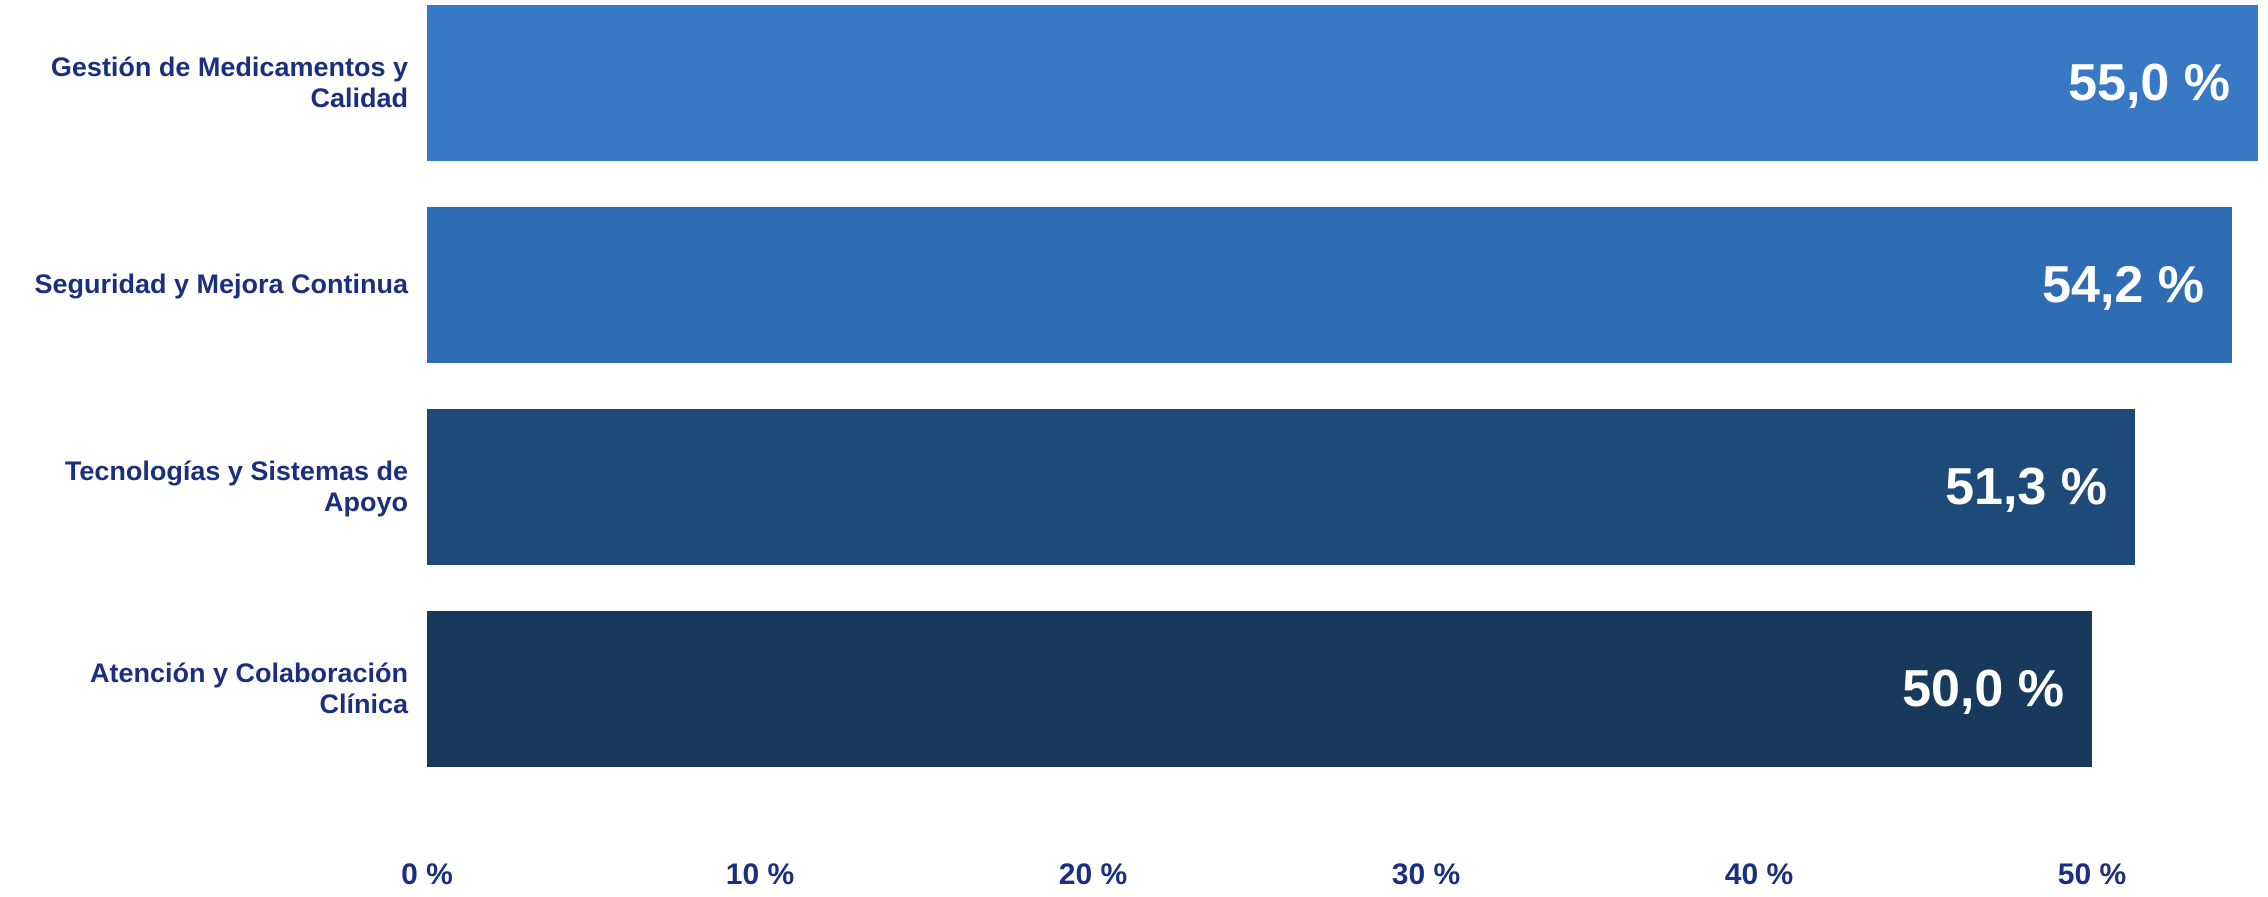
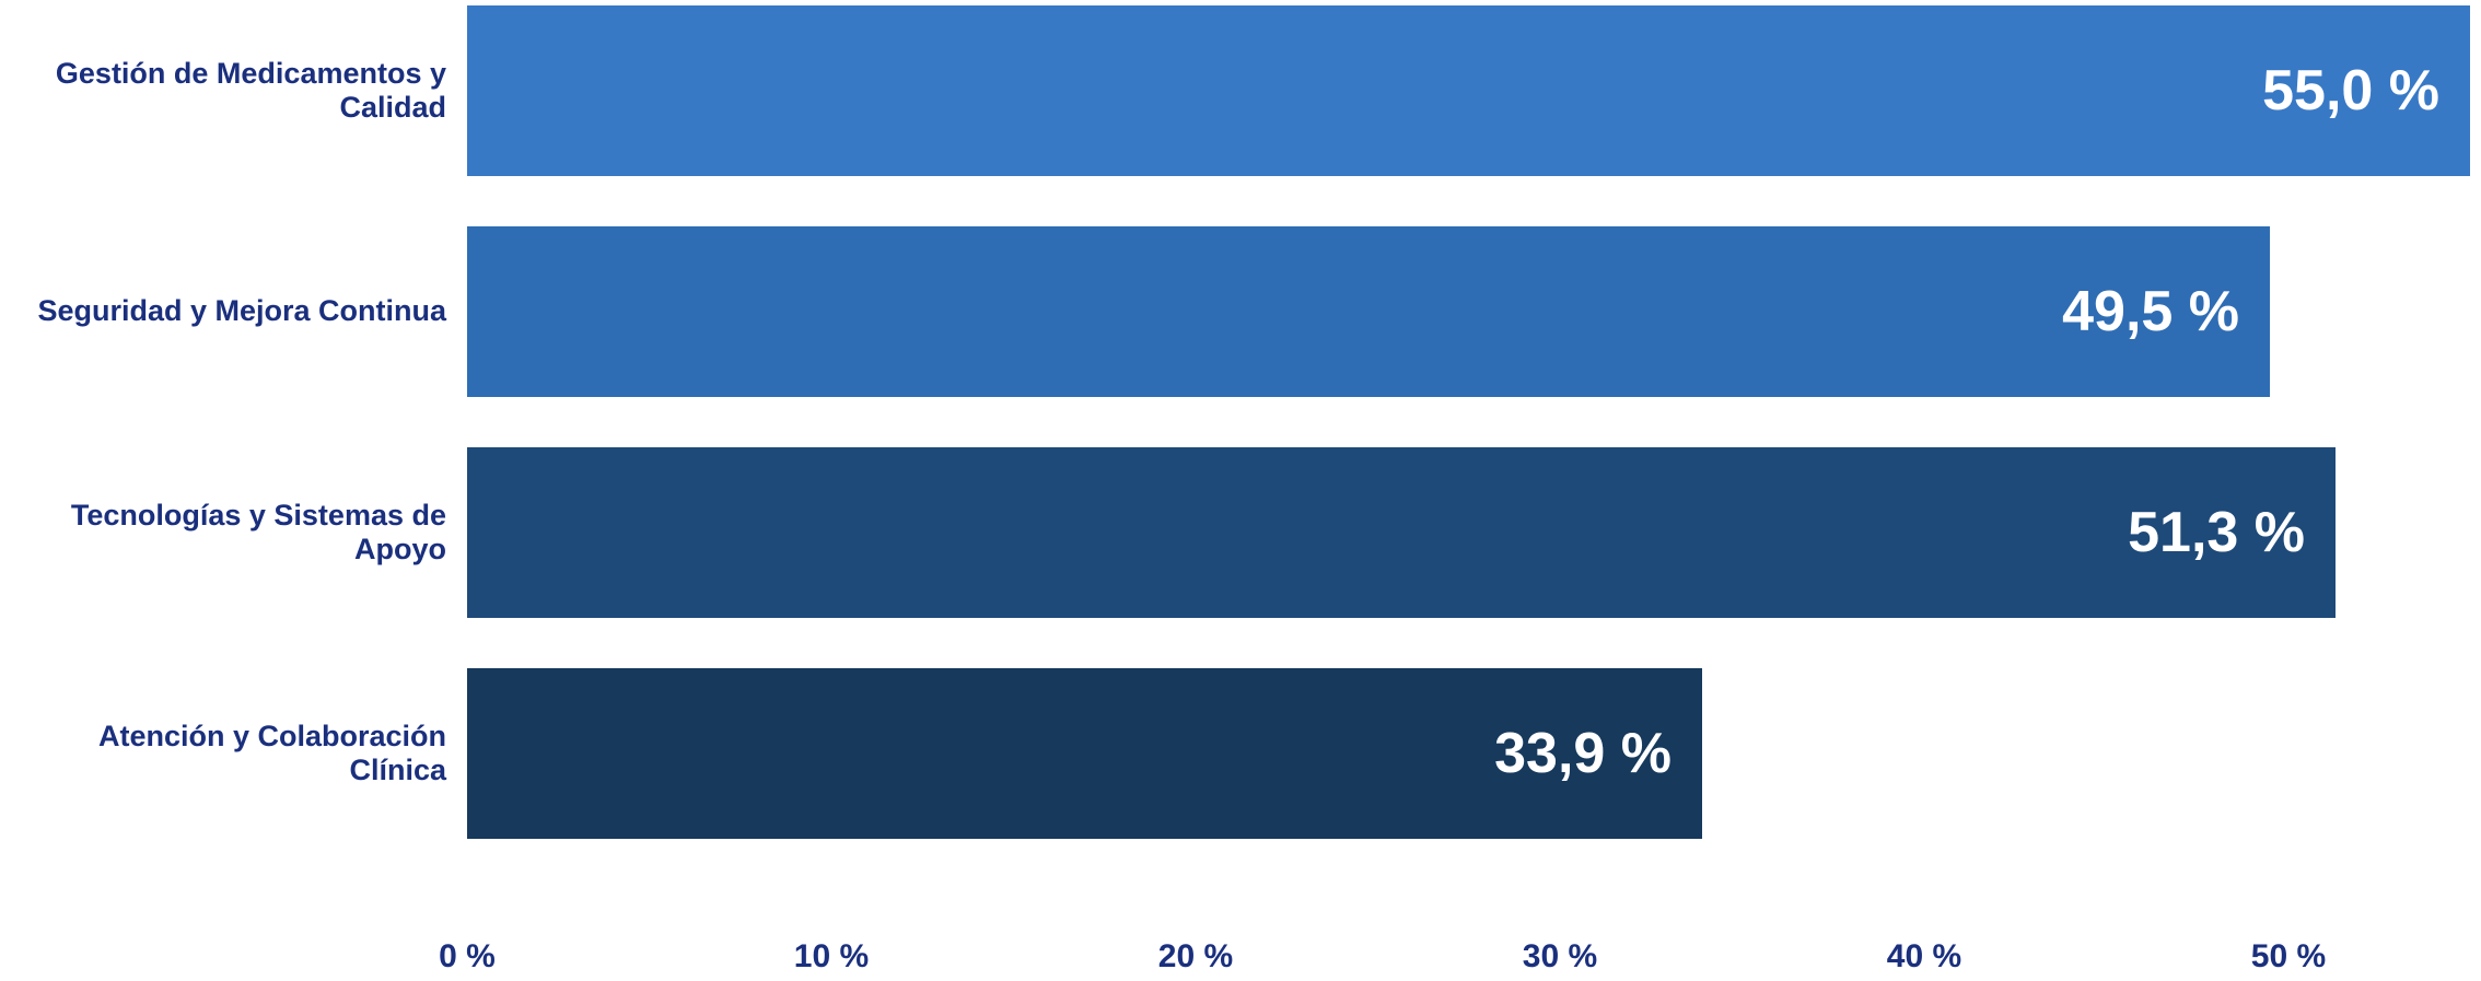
Seguridad y Mejora Continua: 54,2 -> 49,5
Atención y Colaboración Clínica: 50,0 -> 33,9
